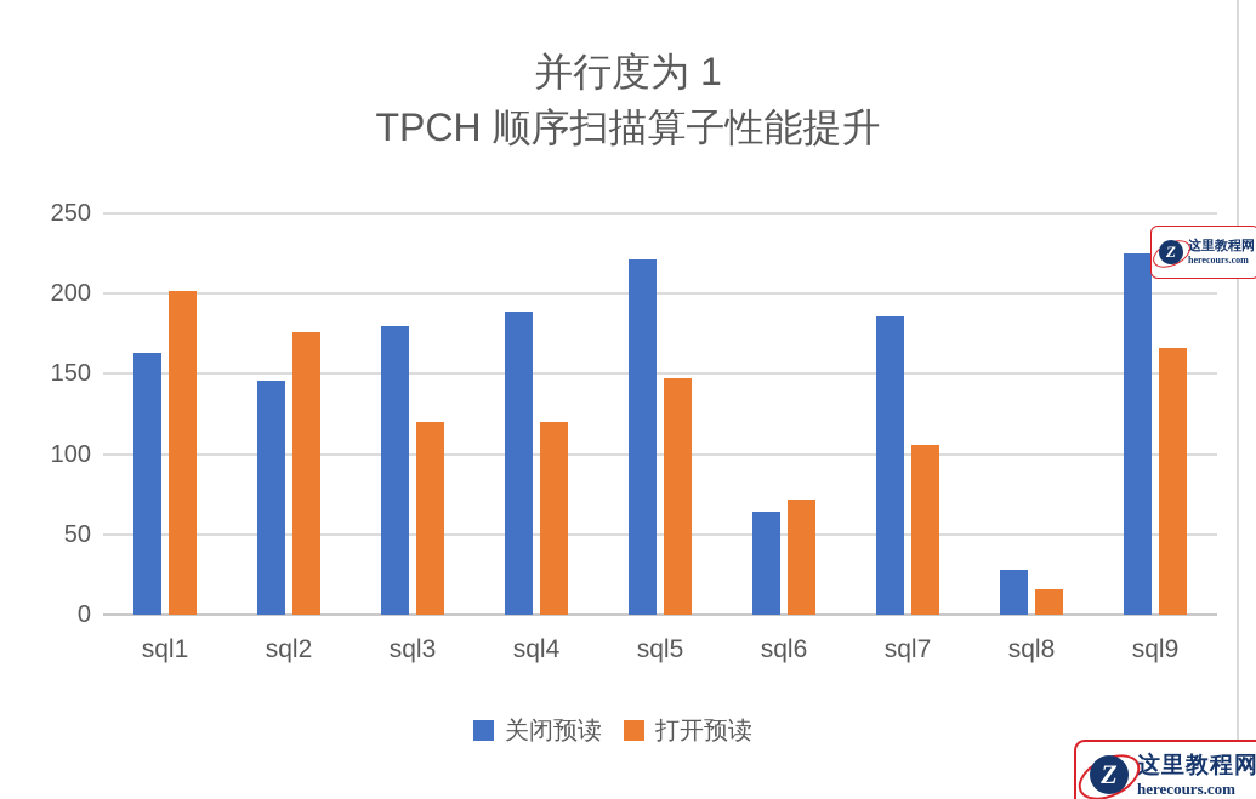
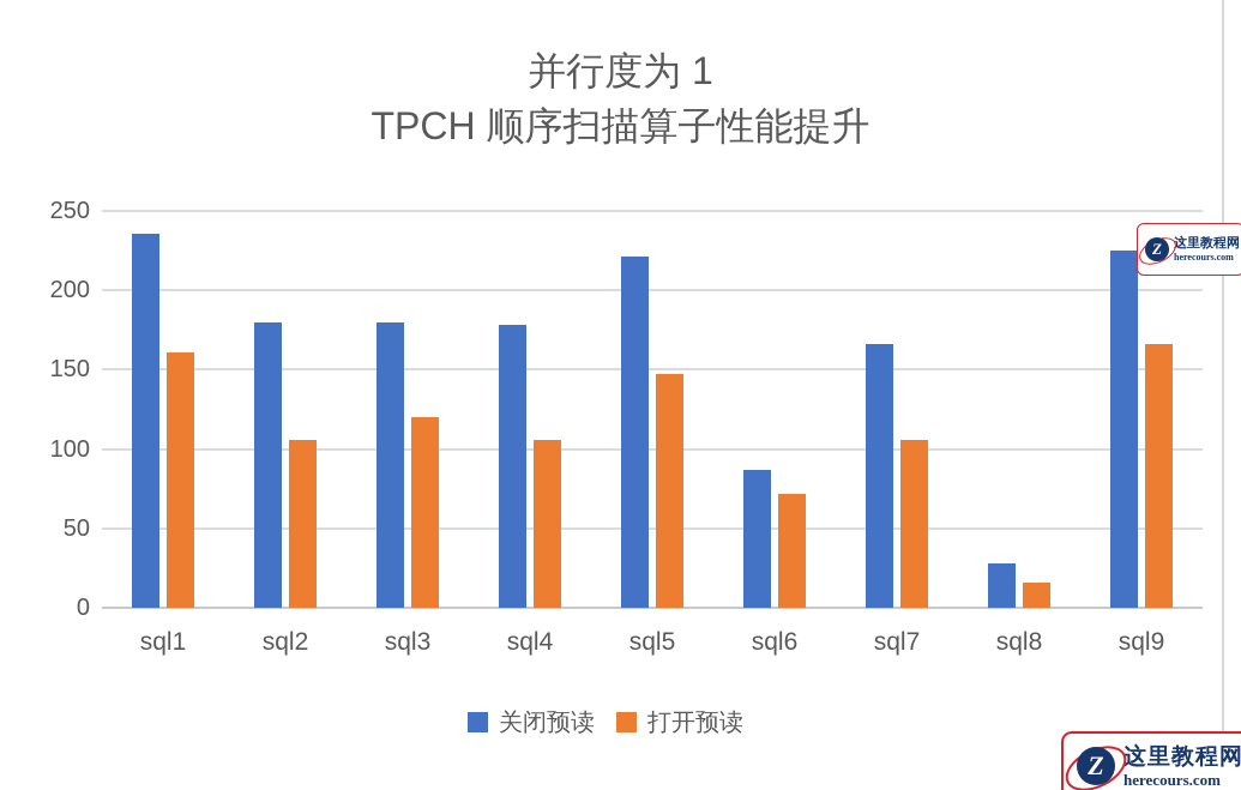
关闭预读/sql1: 163 -> 236
打开预读/sql1: 202 -> 161
关闭预读/sql2: 146 -> 180
打开预读/sql2: 176 -> 106
关闭预读/sql4: 189 -> 178
打开预读/sql4: 120 -> 106
关闭预读/sql6: 64 -> 87
关闭预读/sql7: 186 -> 166
